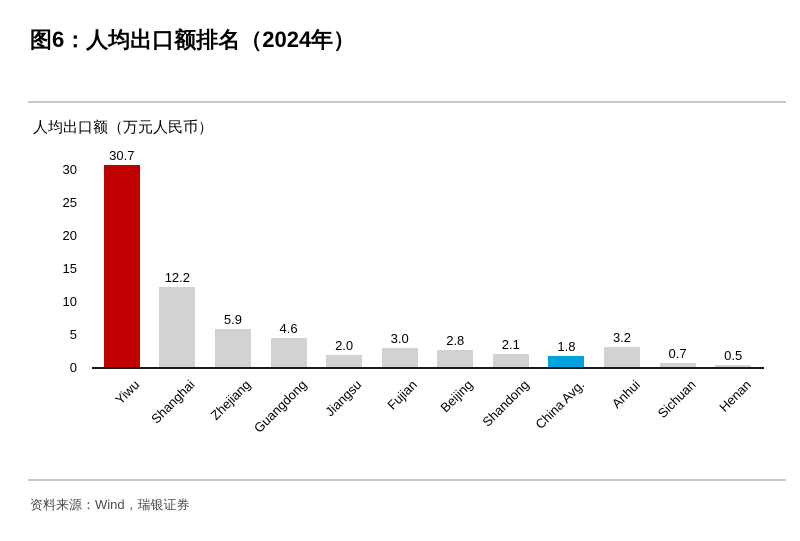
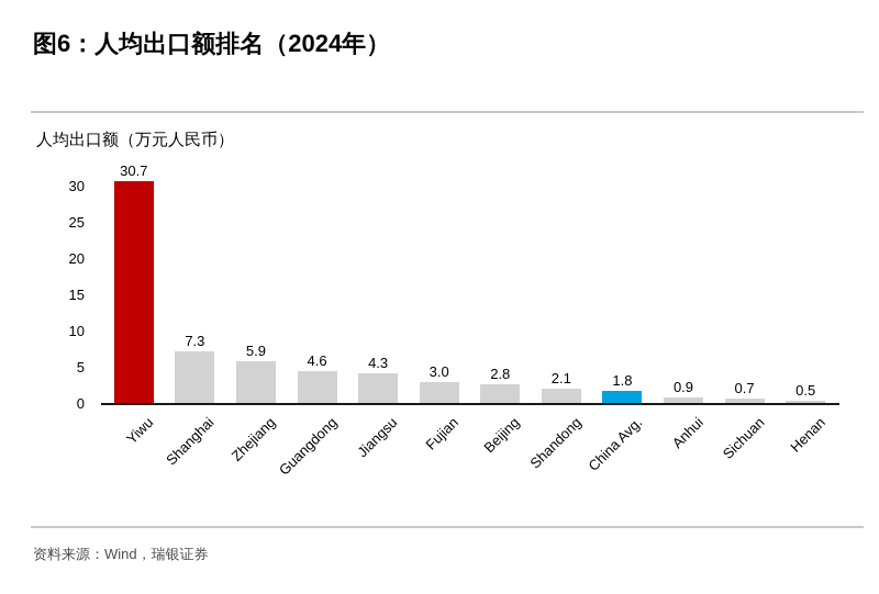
Shanghai: 12.2 -> 7.3
Jiangsu: 2.0 -> 4.3
Anhui: 3.2 -> 0.9
